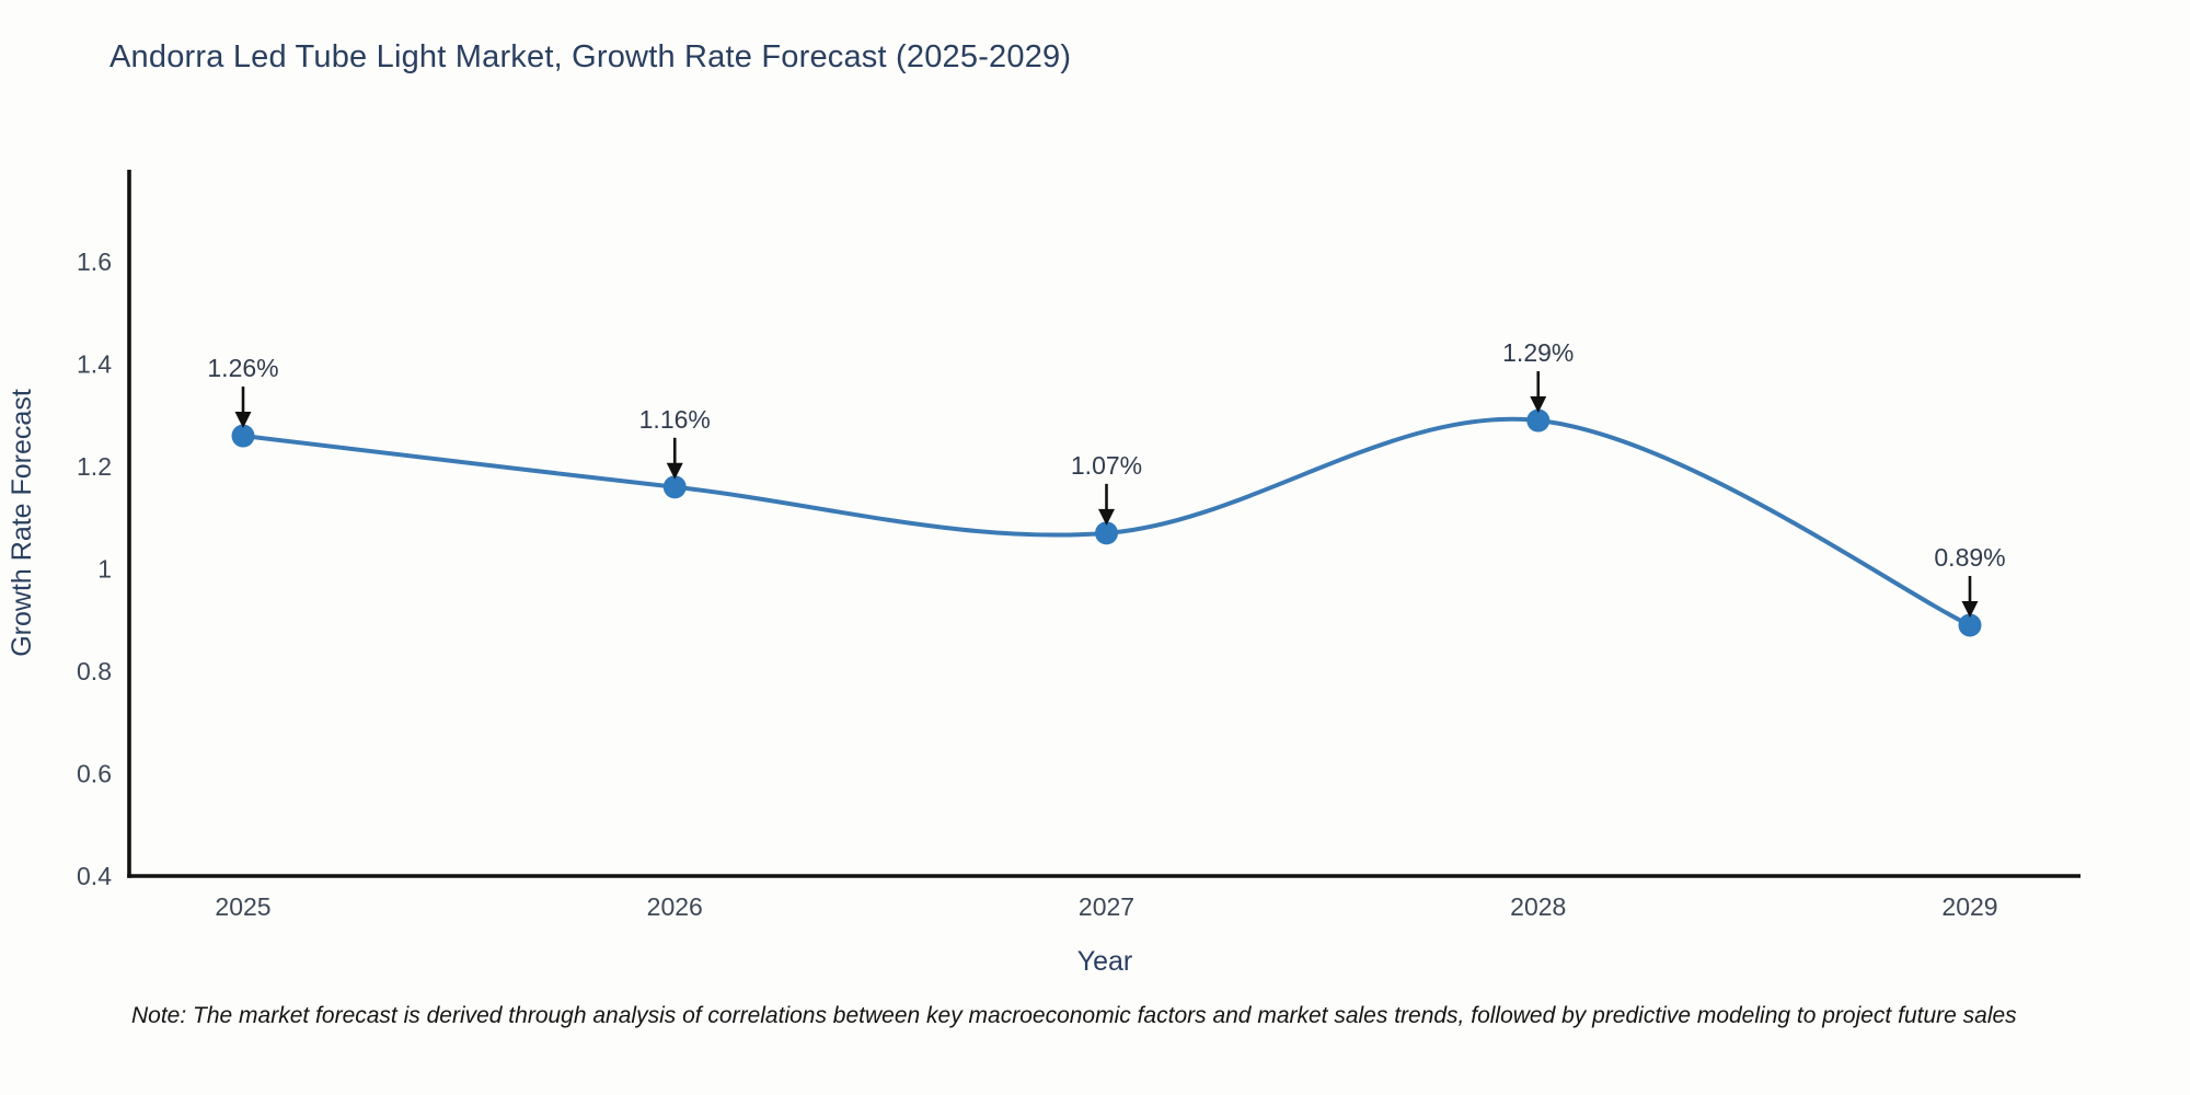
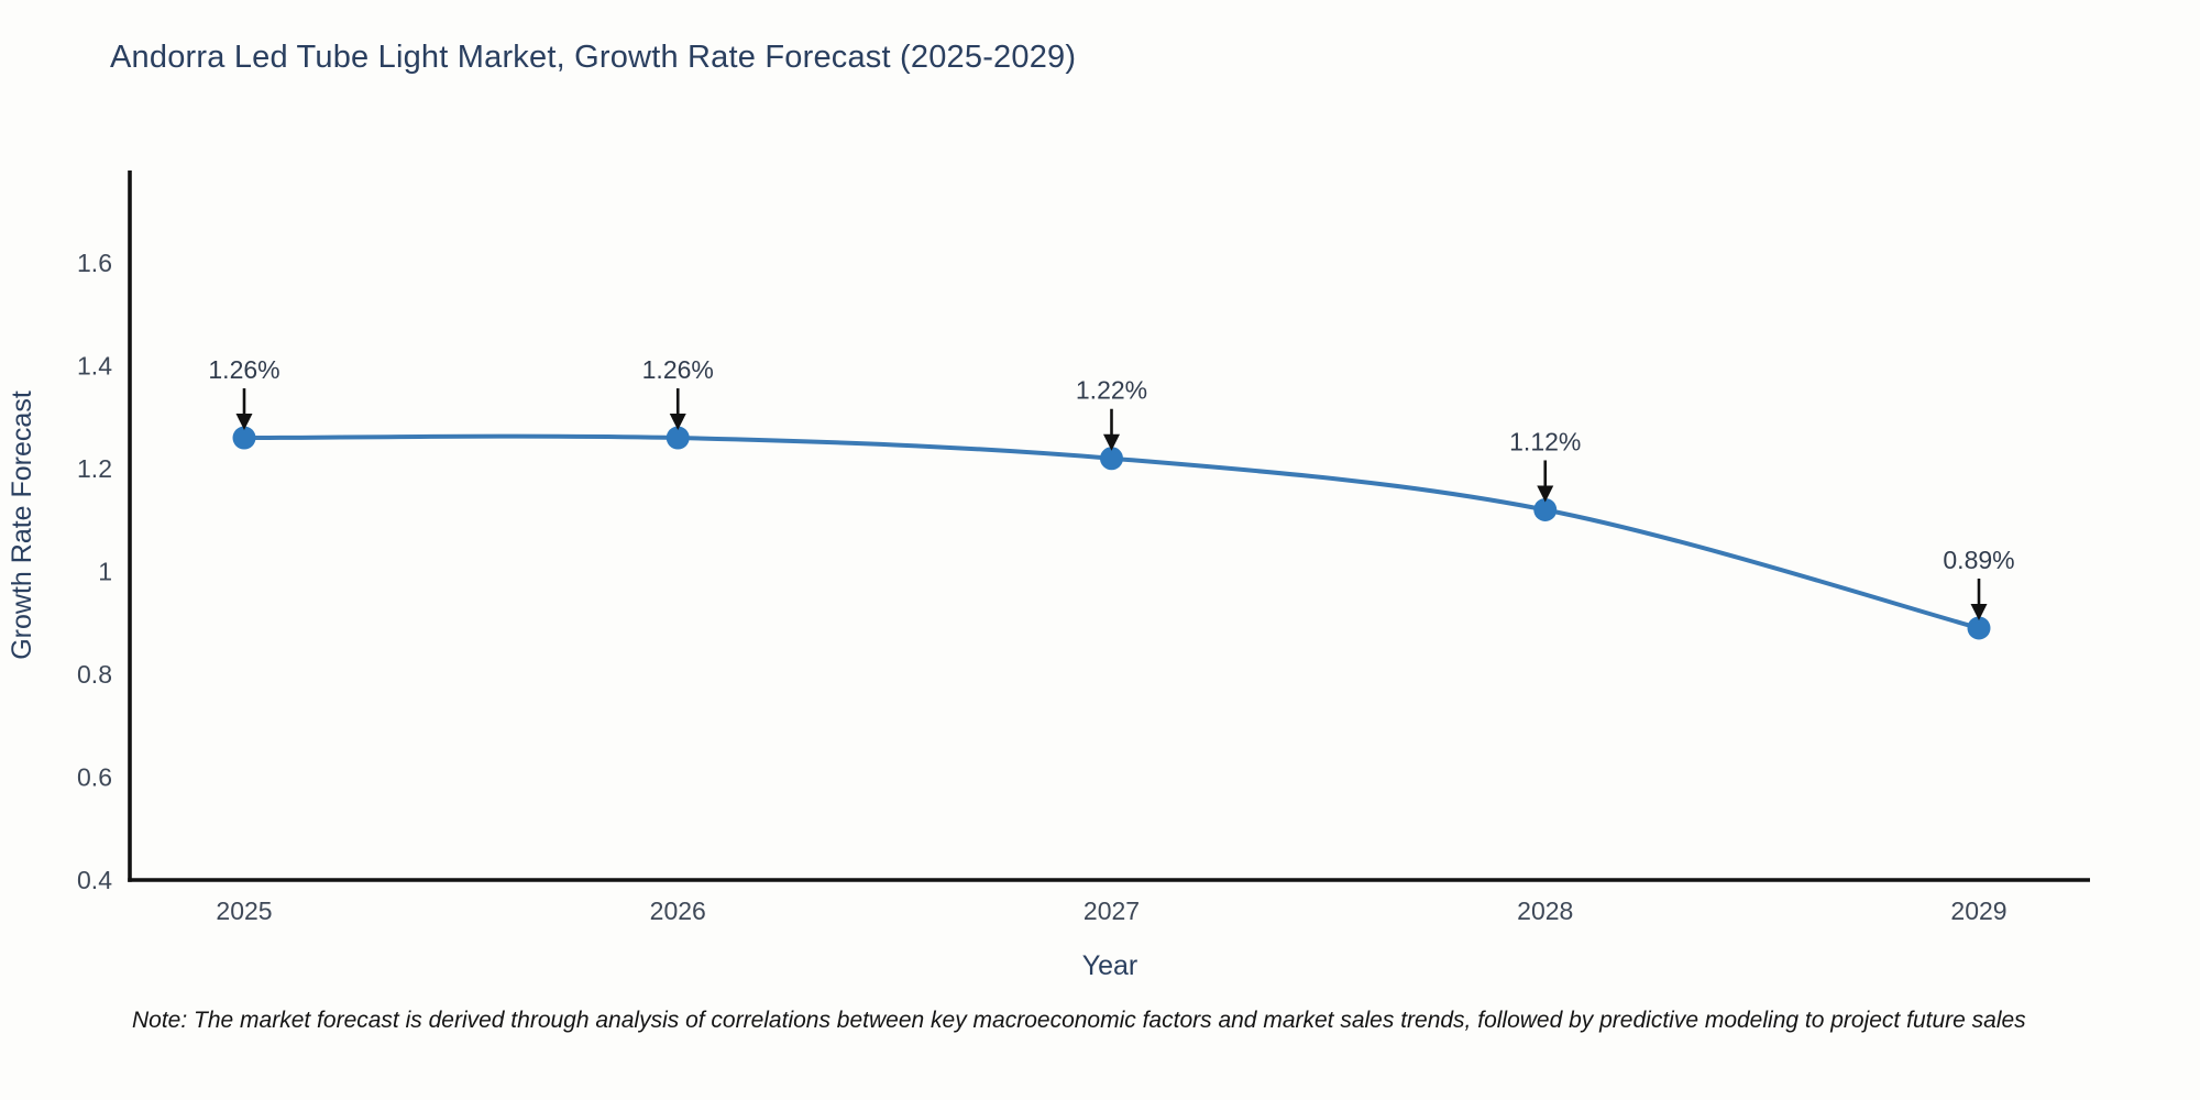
2026: 1.16% -> 1.26%
2027: 1.07% -> 1.22%
2028: 1.29% -> 1.12%
